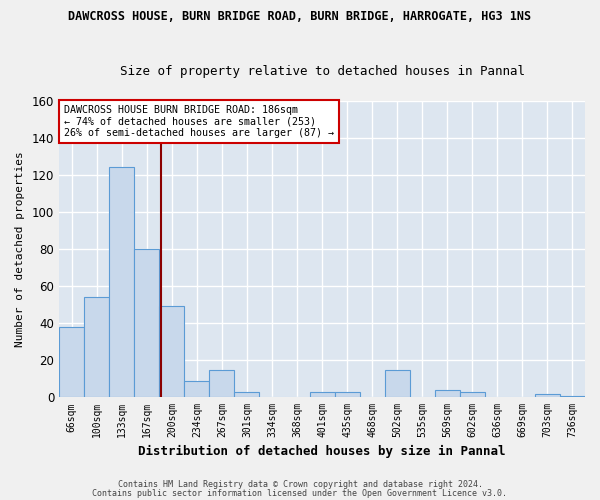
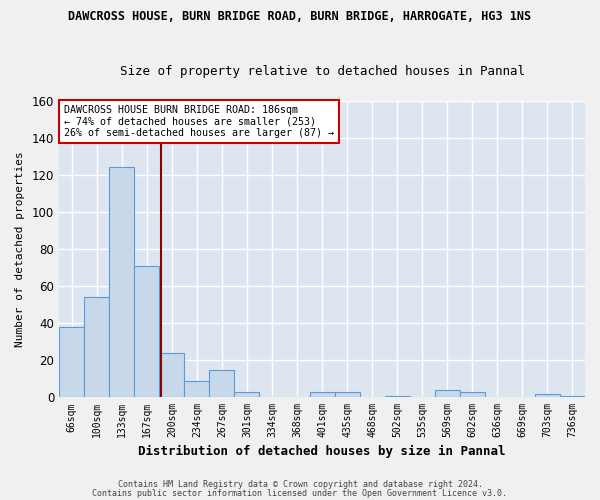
167sqm: 80 -> 71
200sqm: 49 -> 24
502sqm: 15 -> 1
